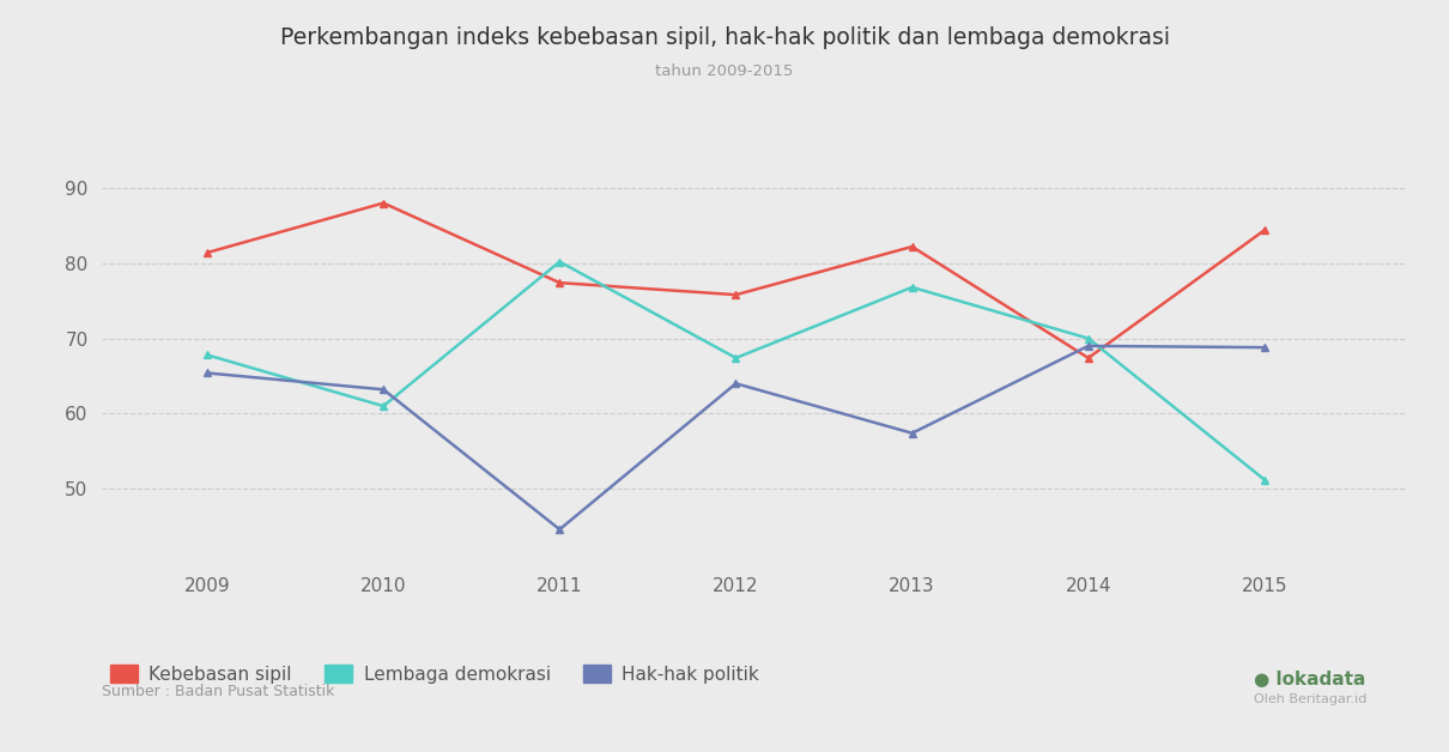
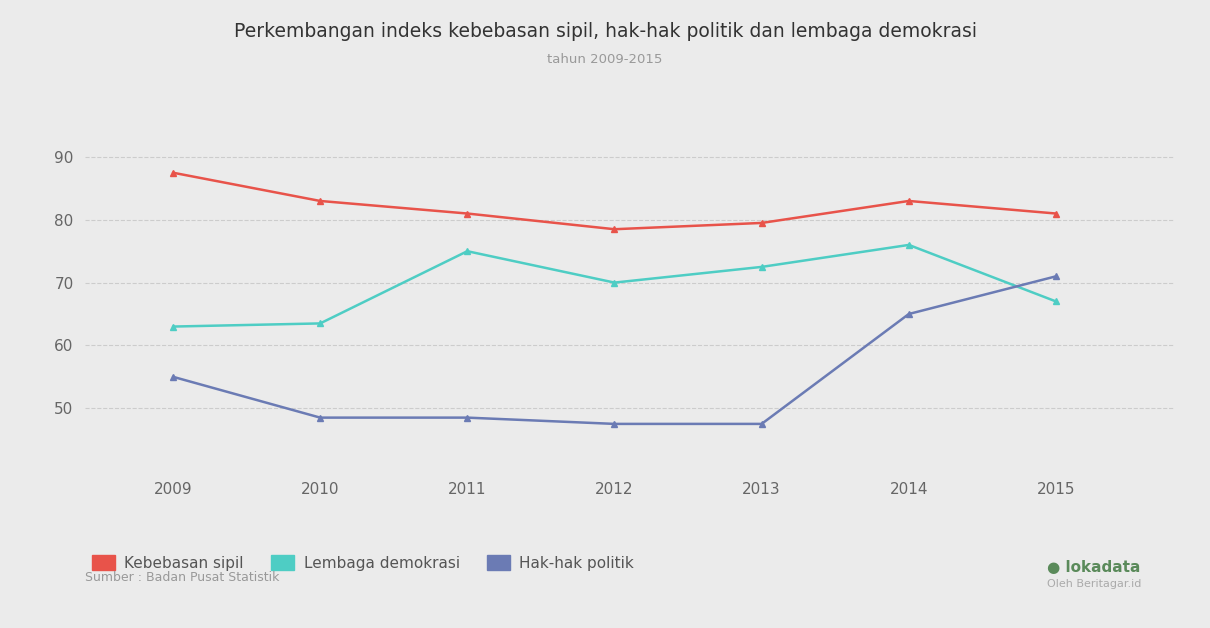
Kebebasan sipil/2009: 81.4 -> 87.5
Lembaga demokrasi/2009: 67.8 -> 63.0
Hak-hak politik/2009: 65.4 -> 55.0
Kebebasan sipil/2010: 88.0 -> 83.0
Lembaga demokrasi/2010: 61.0 -> 63.5
Hak-hak politik/2010: 63.2 -> 48.5
Kebebasan sipil/2011: 77.4 -> 81.0
Lembaga demokrasi/2011: 80.2 -> 75.0
Hak-hak politik/2011: 44.6 -> 48.5
Kebebasan sipil/2012: 75.8 -> 78.5
Lembaga demokrasi/2012: 67.4 -> 70.0
Hak-hak politik/2012: 64.0 -> 47.5
Kebebasan sipil/2013: 82.2 -> 79.5
Lembaga demokrasi/2013: 76.8 -> 72.5
Hak-hak politik/2013: 57.4 -> 47.5
Kebebasan sipil/2014: 67.4 -> 83.0
Lembaga demokrasi/2014: 70.0 -> 76.0
Hak-hak politik/2014: 69.0 -> 65.0
Kebebasan sipil/2015: 84.4 -> 81.0
Lembaga demokrasi/2015: 51.2 -> 67.0
Hak-hak politik/2015: 68.8 -> 71.0
